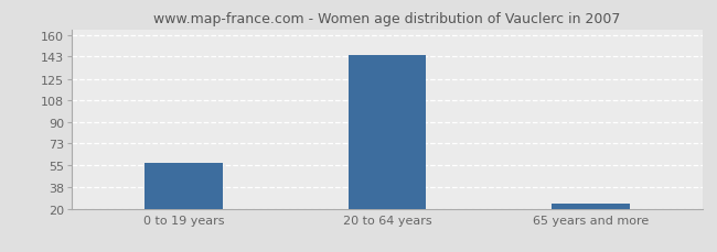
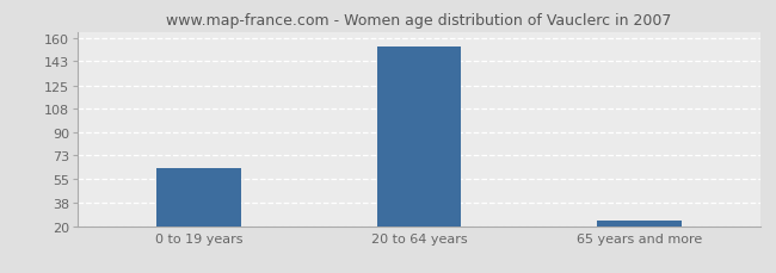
0 to 19 years: 57 -> 63
20 to 64 years: 144 -> 154
